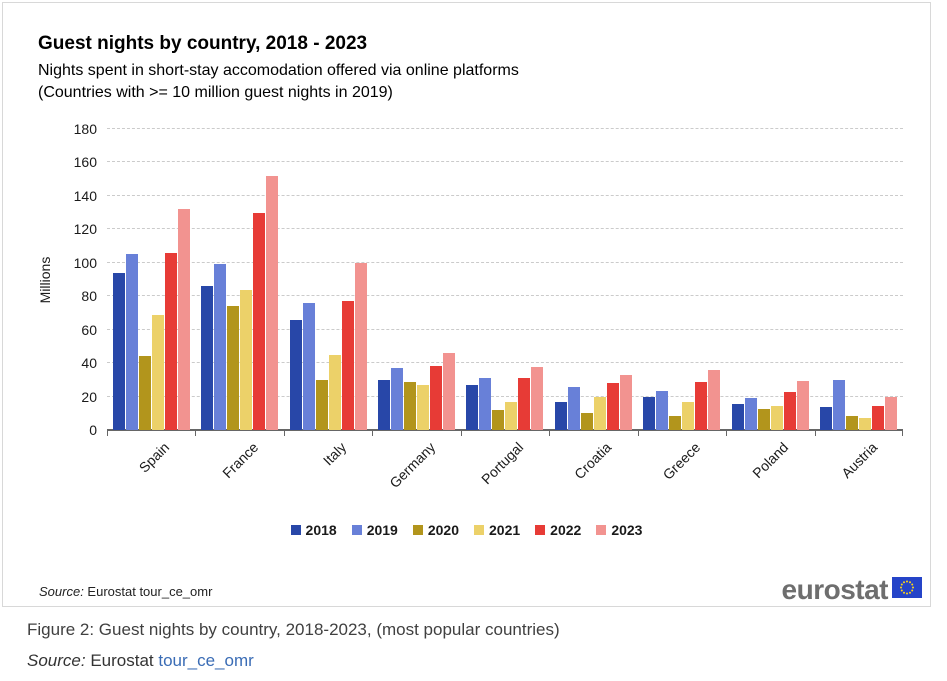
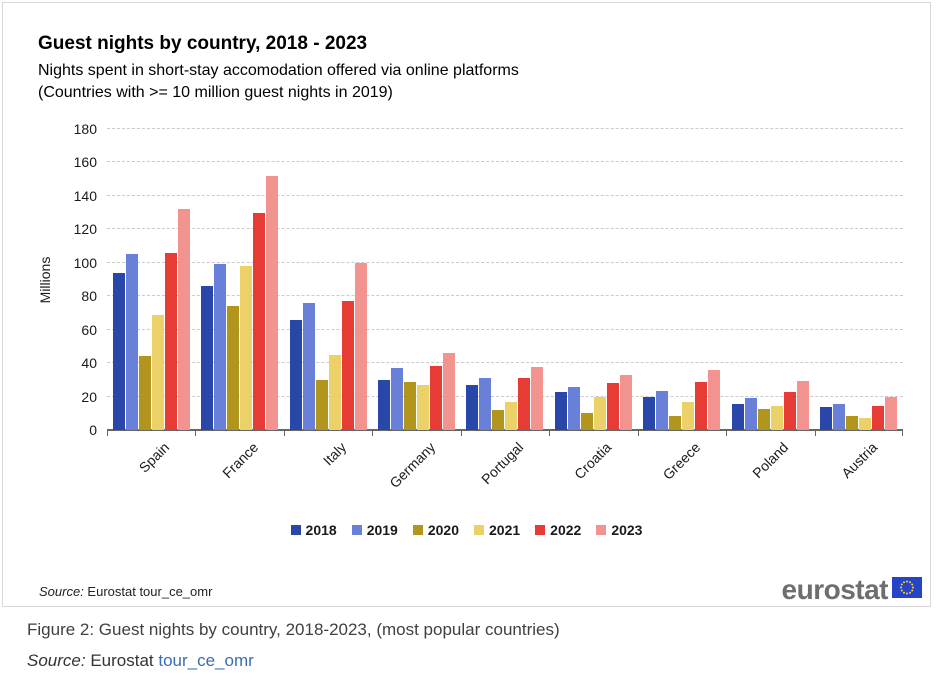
2021/France: 84 -> 98
2018/Croatia: 17 -> 22
2019/Austria: 30 -> 16
